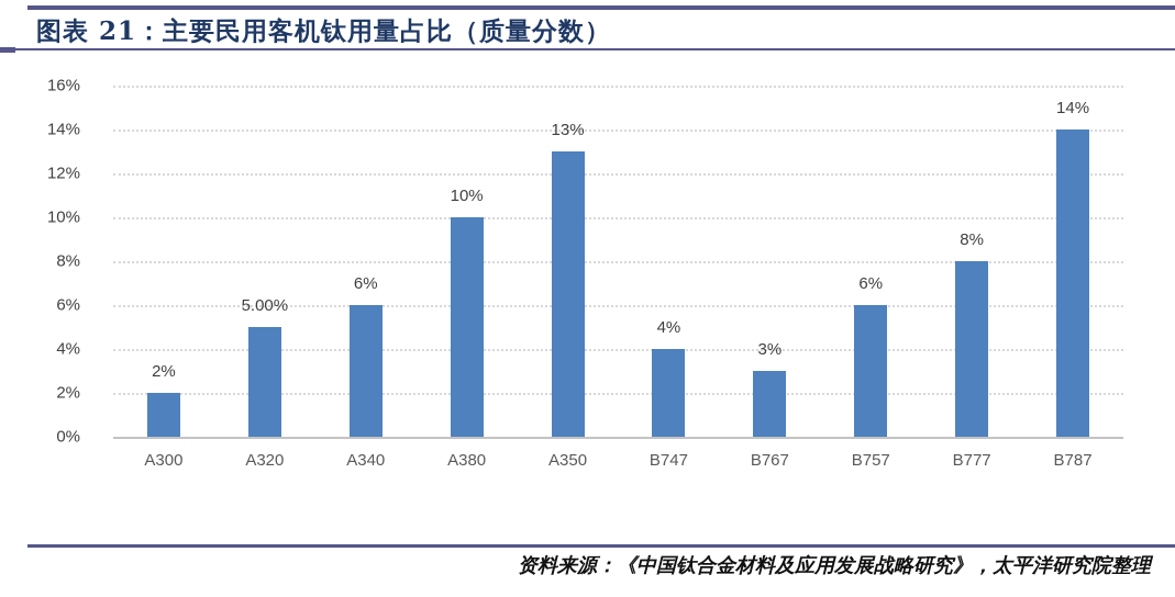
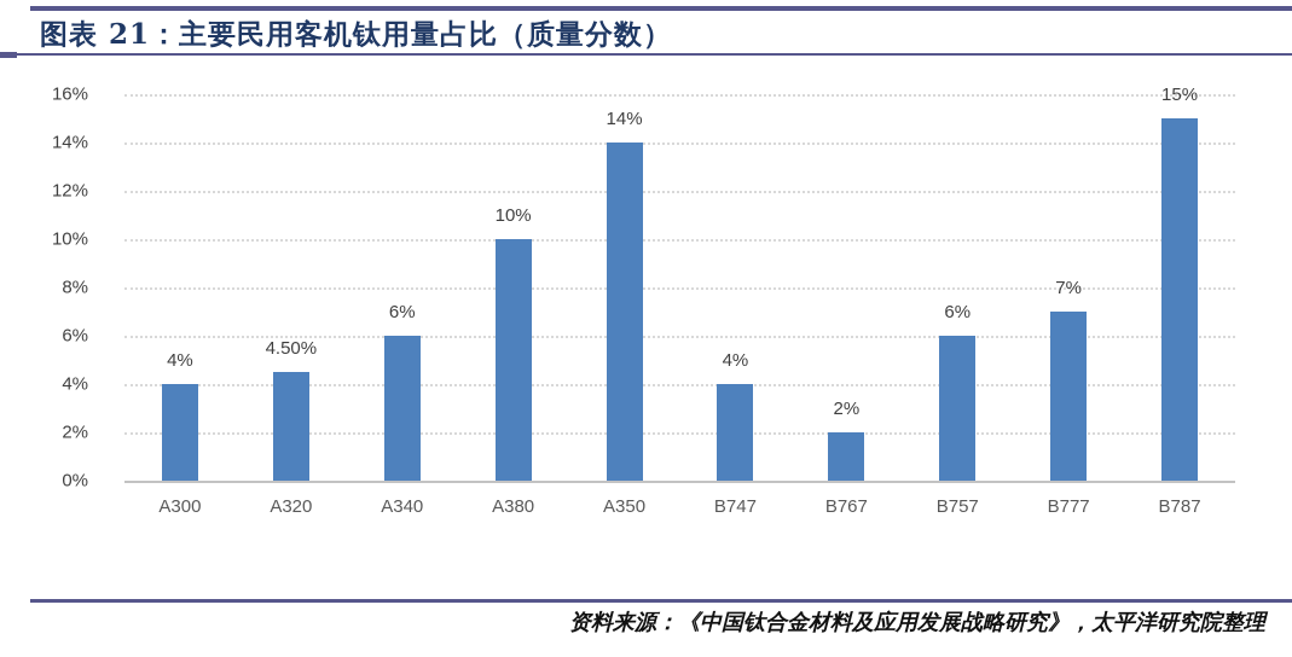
A300: 2% -> 4%
A320: 5.00% -> 4.50%
A350: 13% -> 14%
B767: 3% -> 2%
B777: 8% -> 7%
B787: 14% -> 15%
